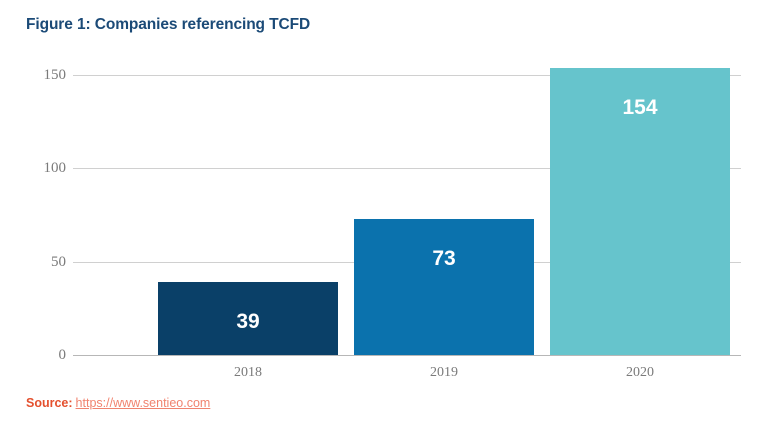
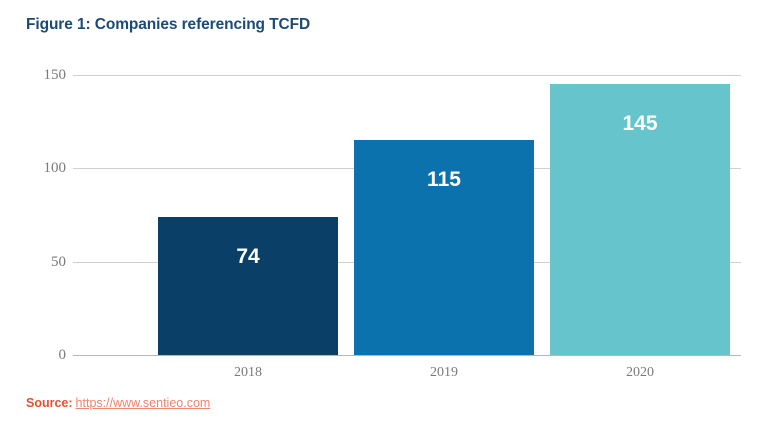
2018: 39 -> 74
2019: 73 -> 115
2020: 154 -> 145
